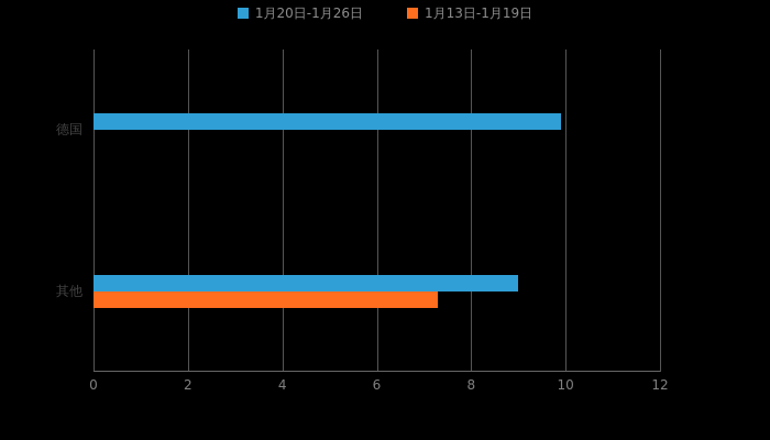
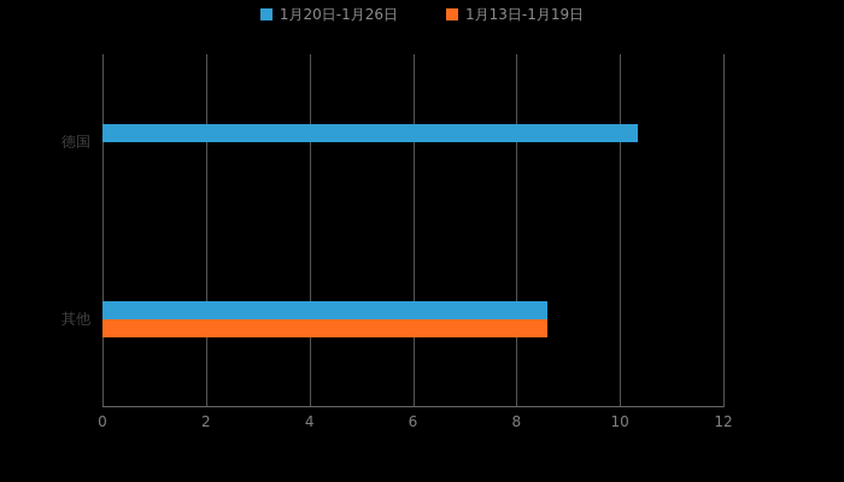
1月20日-1月26日/德国: 9.9 -> 10.3
1月20日-1月26日/其他: 9.0 -> 8.6
1月13日-1月19日/其他: 7.3 -> 8.6
